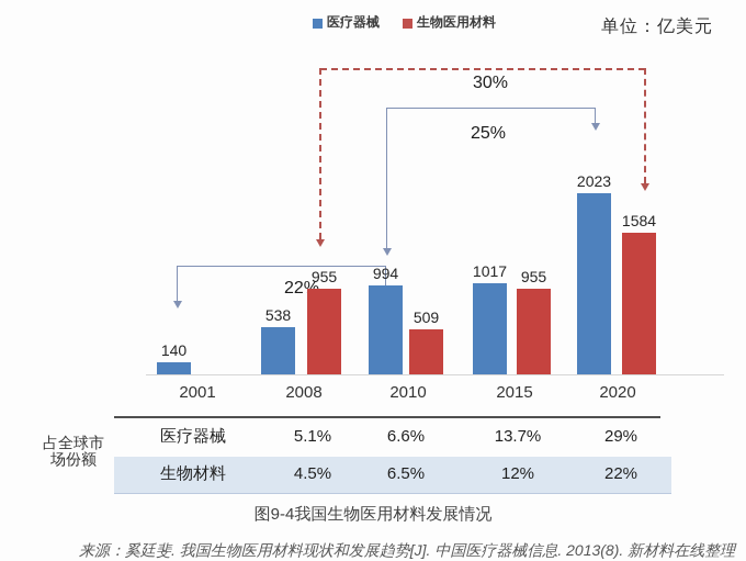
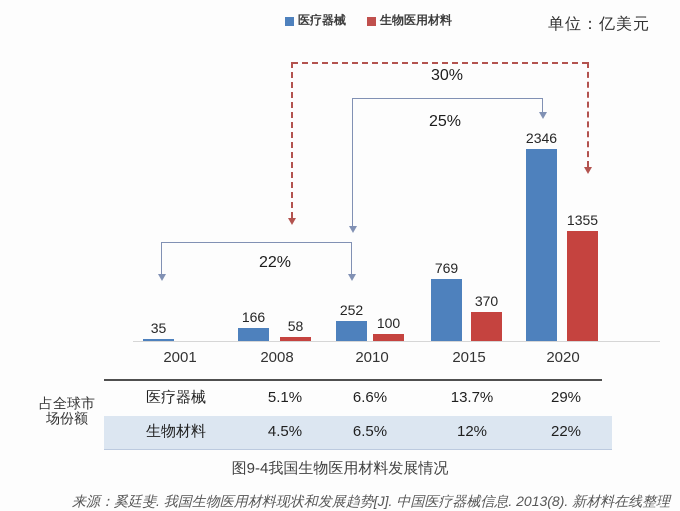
医疗器械/2001: 140 -> 35
医疗器械/2008: 538 -> 166
生物医用材料/2008: 955 -> 58
医疗器械/2010: 994 -> 252
生物医用材料/2010: 509 -> 100
医疗器械/2015: 1017 -> 769
生物医用材料/2015: 955 -> 370
医疗器械/2020: 2023 -> 2346
生物医用材料/2020: 1584 -> 1355
